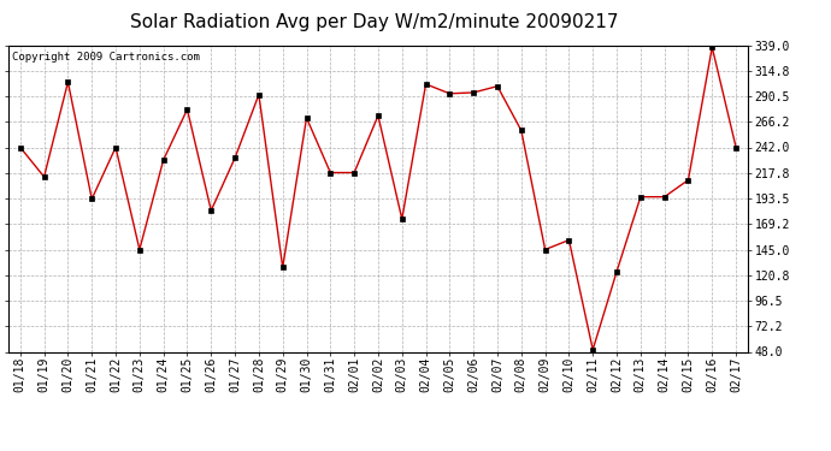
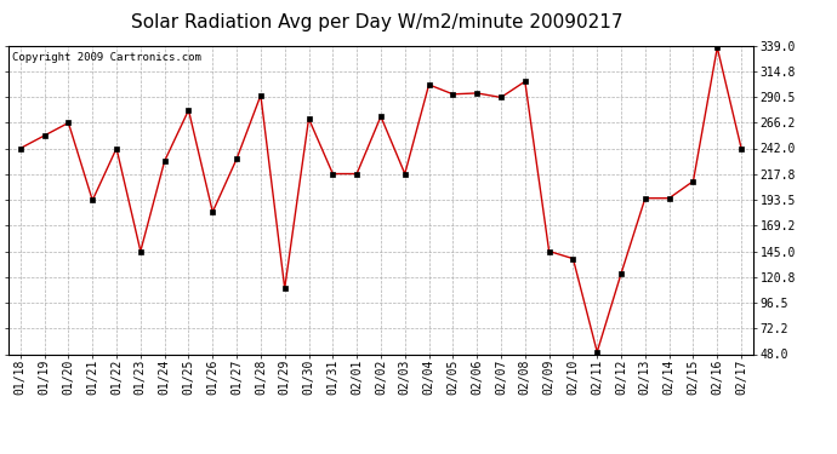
01/19: 214 -> 254
01/20: 304 -> 266
01/29: 128 -> 110
02/03: 174 -> 218
02/07: 300 -> 290
02/08: 258 -> 305
02/10: 154 -> 138
